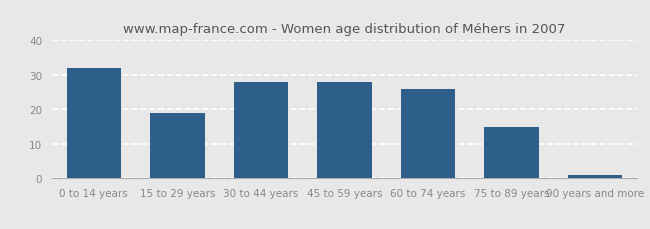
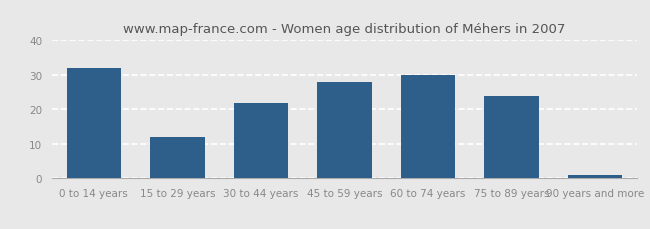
15 to 29 years: 19 -> 12
30 to 44 years: 28 -> 22
60 to 74 years: 26 -> 30
75 to 89 years: 15 -> 24
